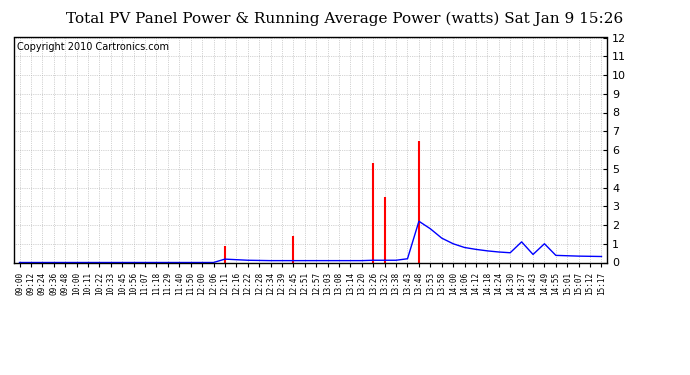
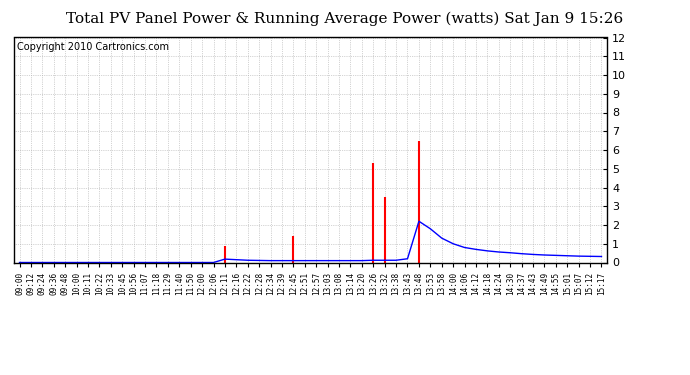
14:37: 1.1 -> 0.5
14:49: 1.0 -> 0.4
